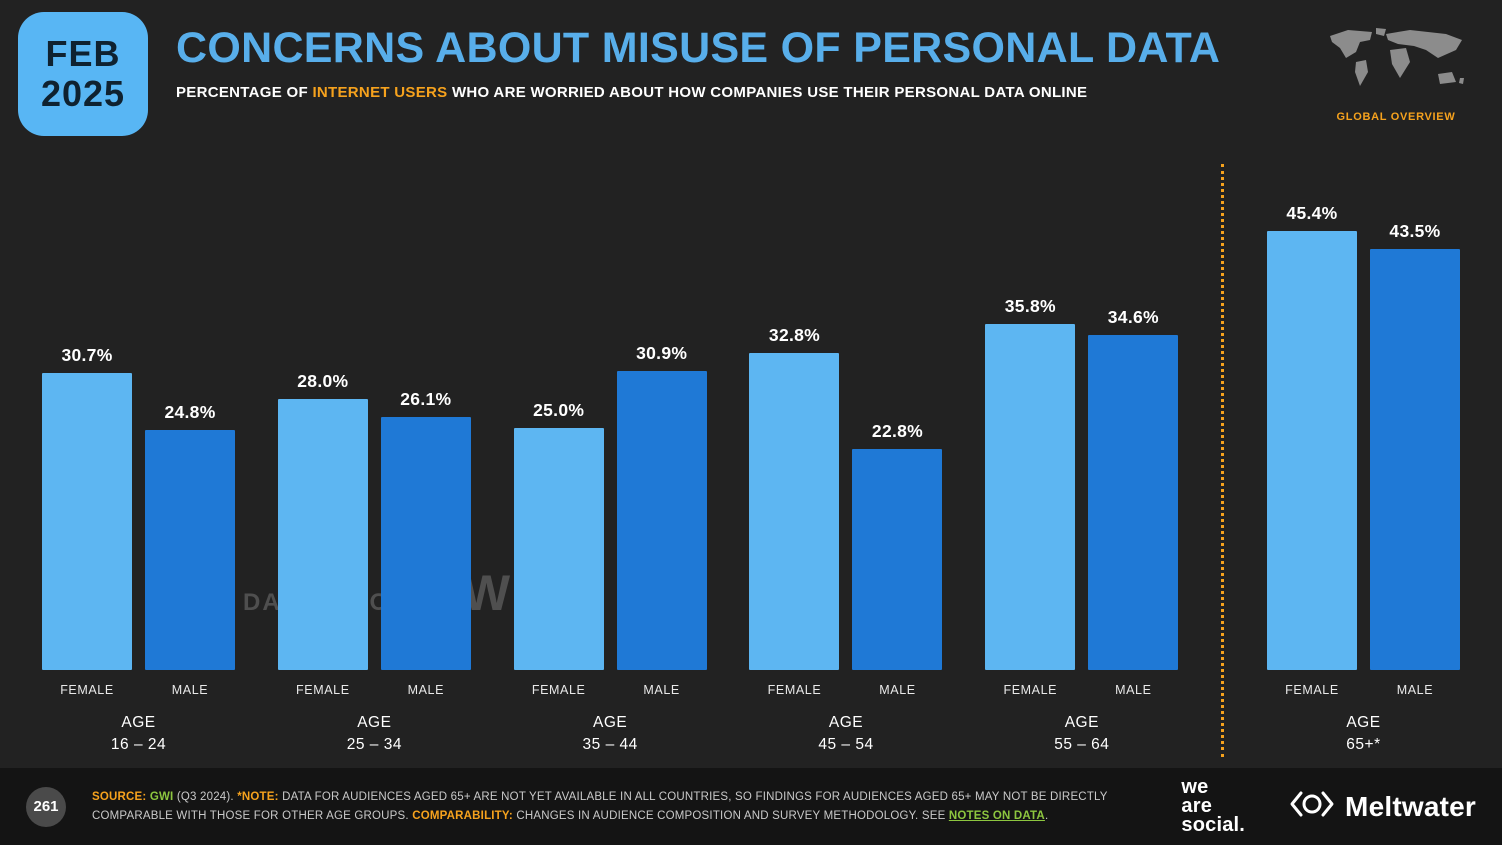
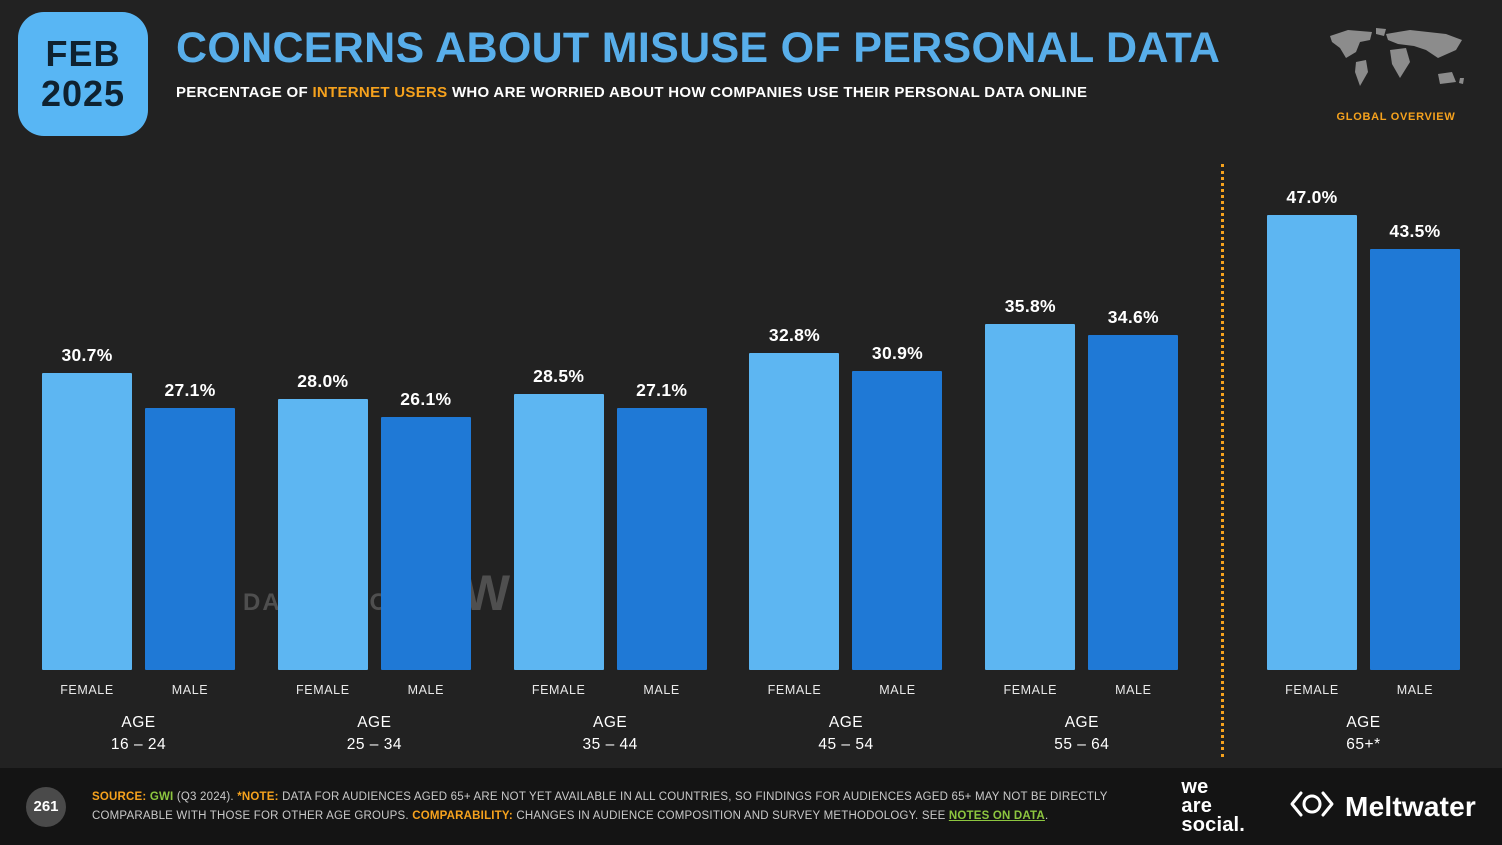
MALE/16 – 24: 24.8% -> 27.1%
FEMALE/35 – 44: 25.0% -> 28.5%
MALE/35 – 44: 30.9% -> 27.1%
MALE/45 – 54: 22.8% -> 30.9%
FEMALE/65+*: 45.4% -> 47.0%
